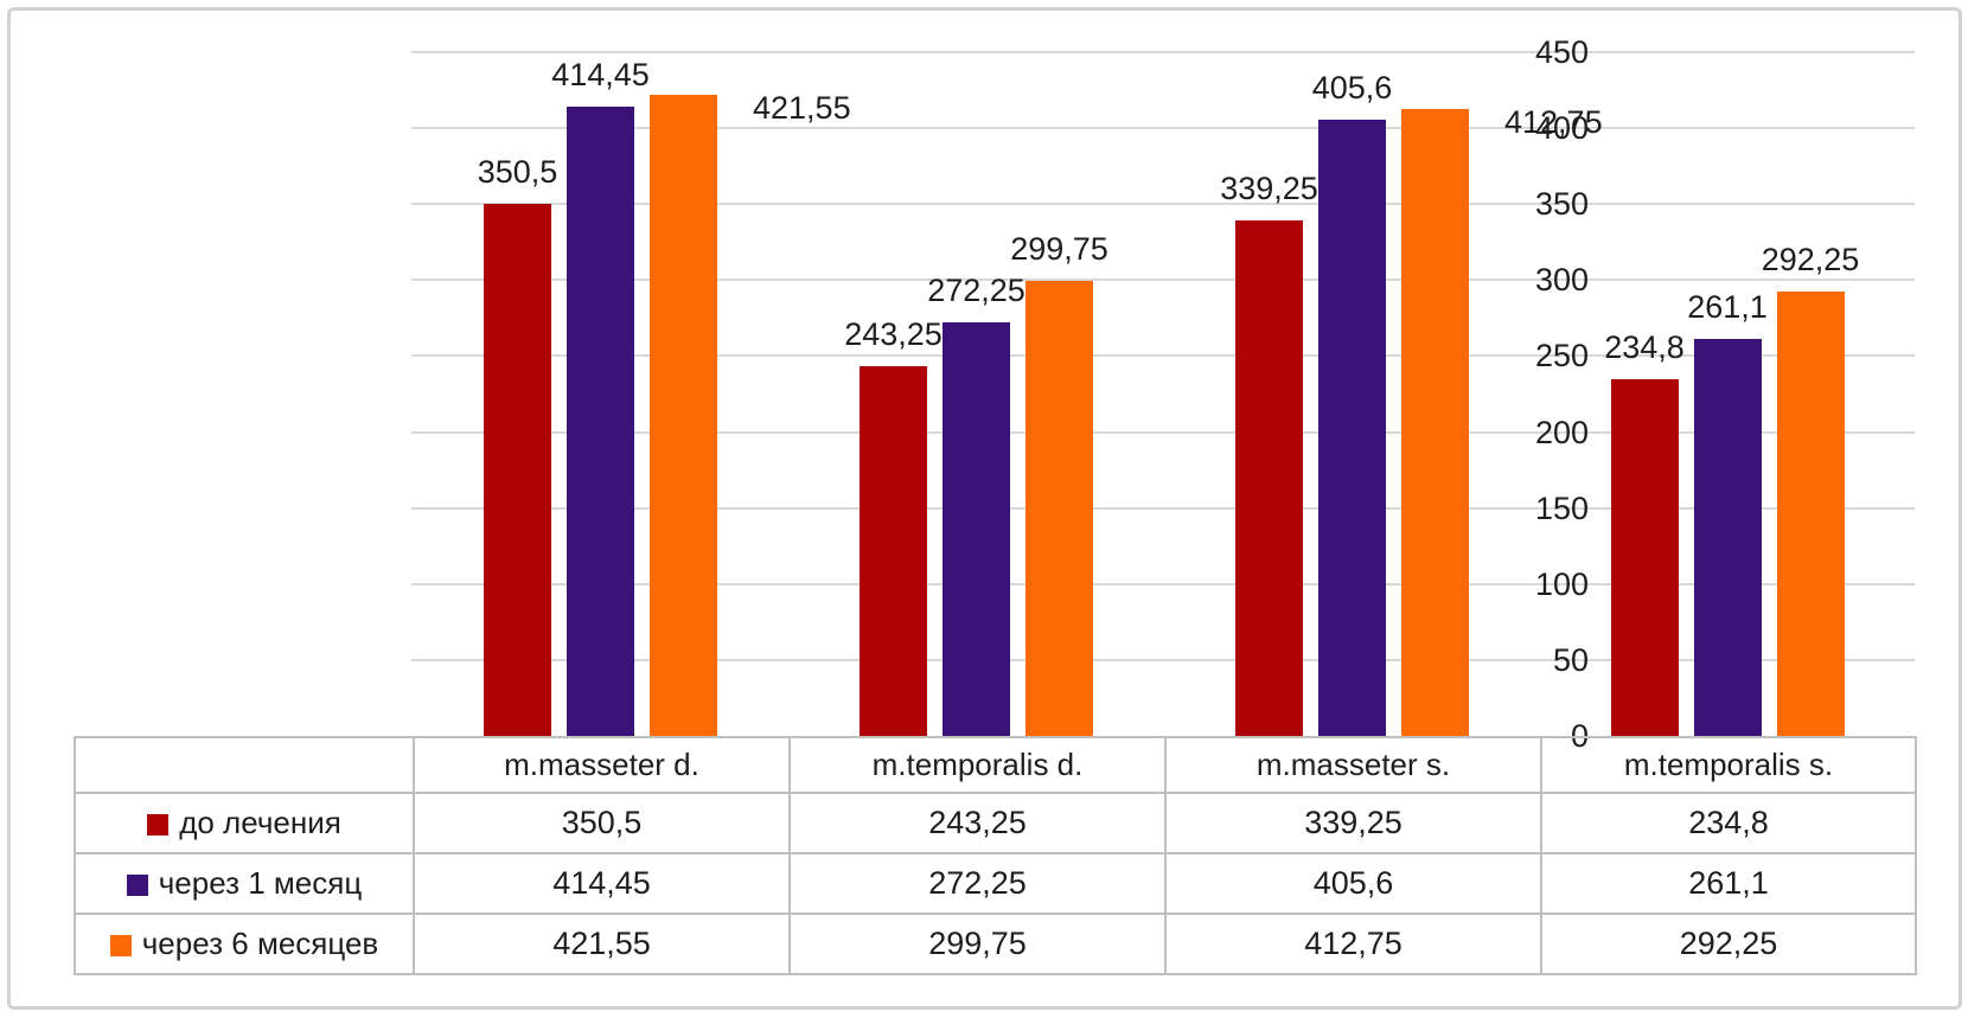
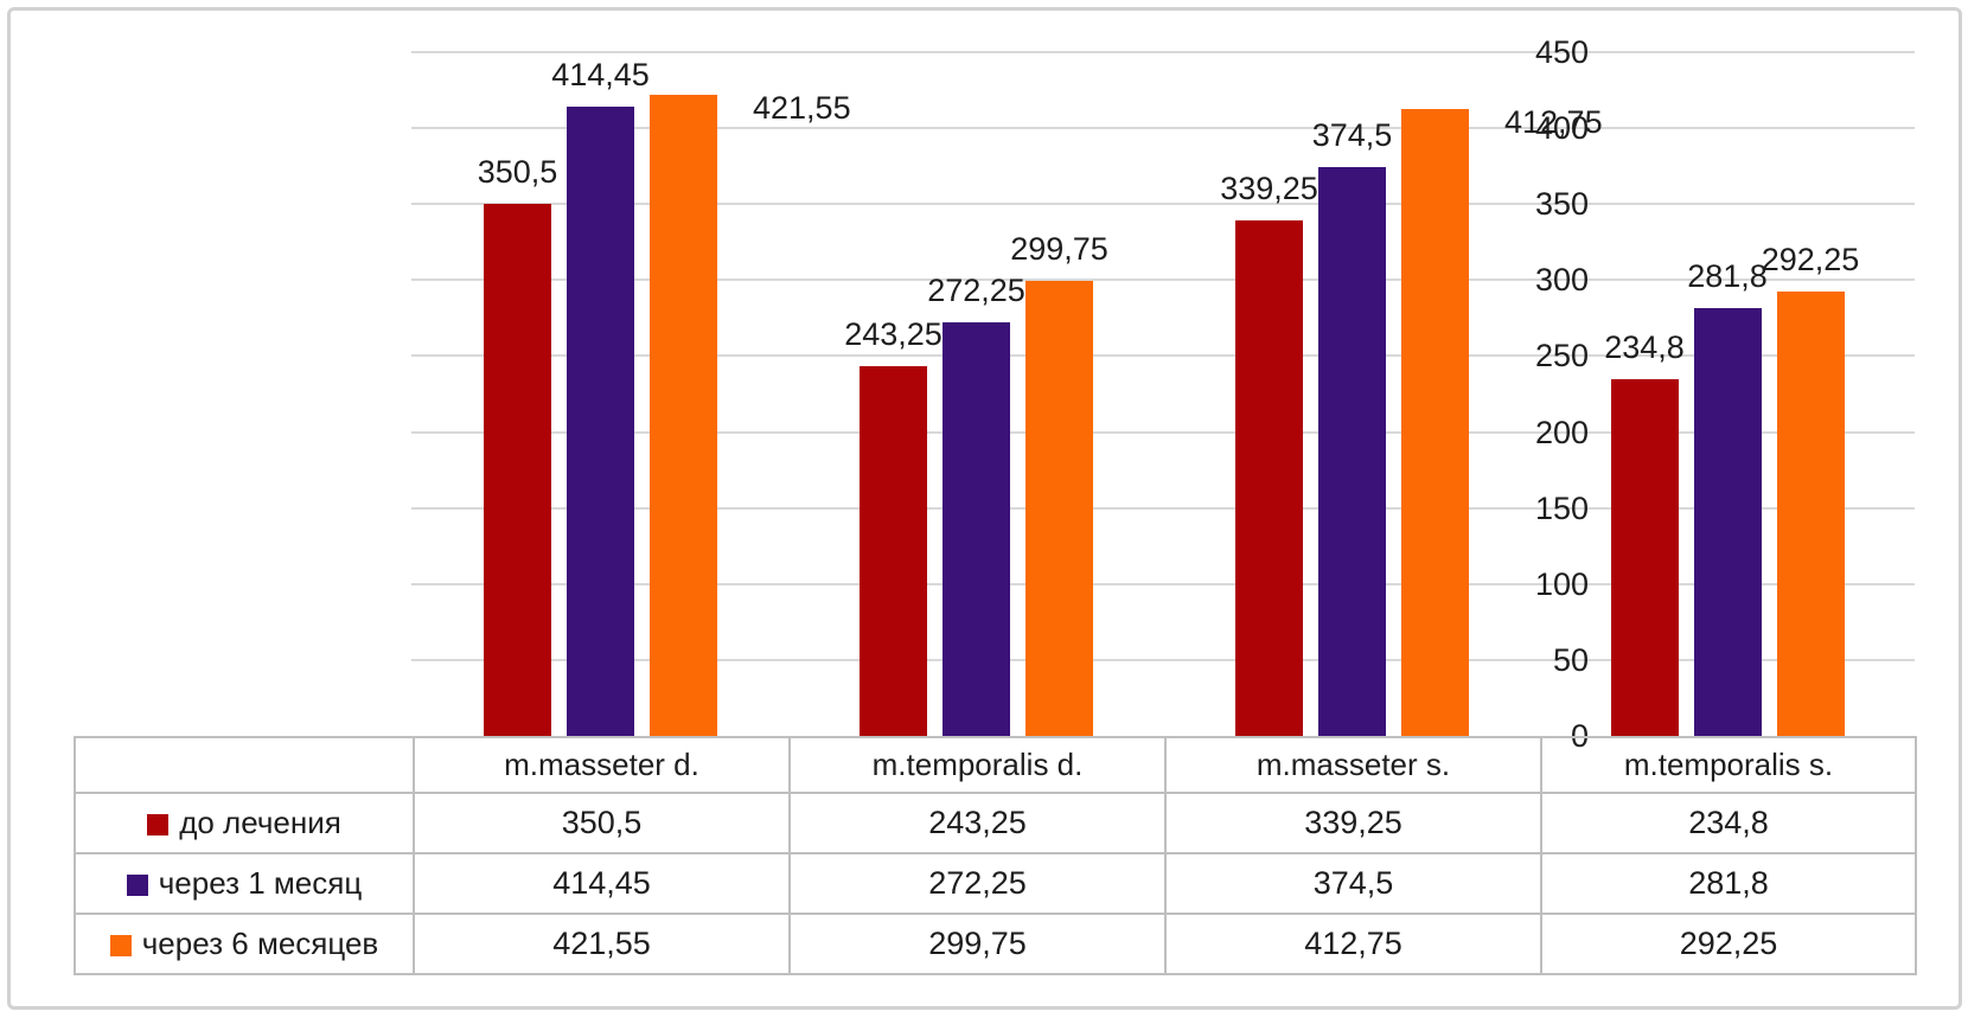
через 1 месяц/m.masseter s.: 405,6 -> 374,5
через 1 месяц/m.temporalis s.: 261,1 -> 281,8
